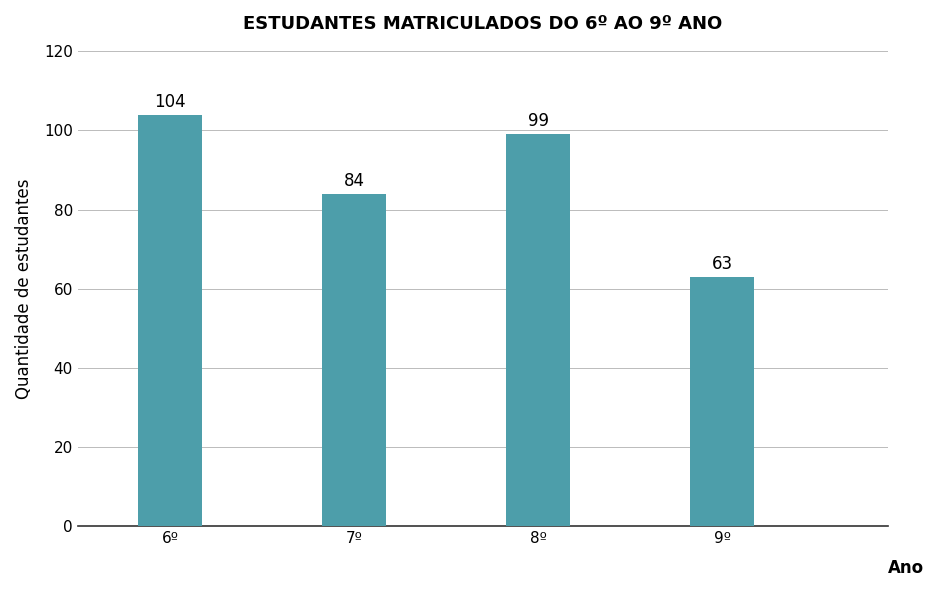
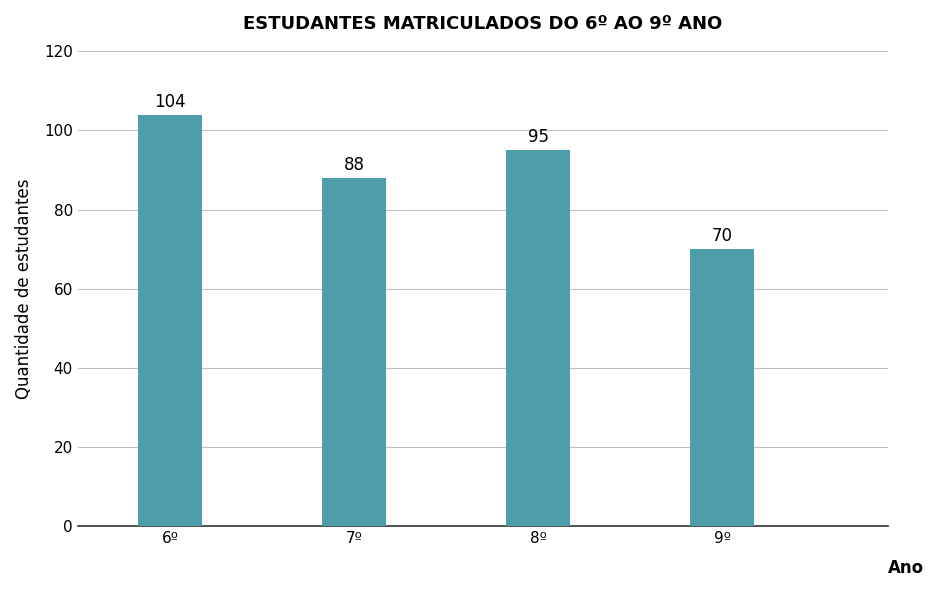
7º: 84 -> 88
8º: 99 -> 95
9º: 63 -> 70
